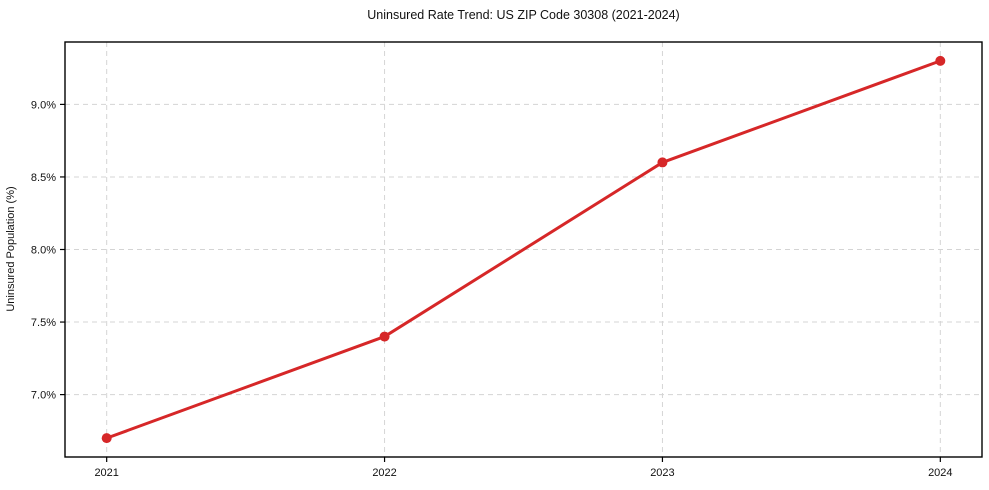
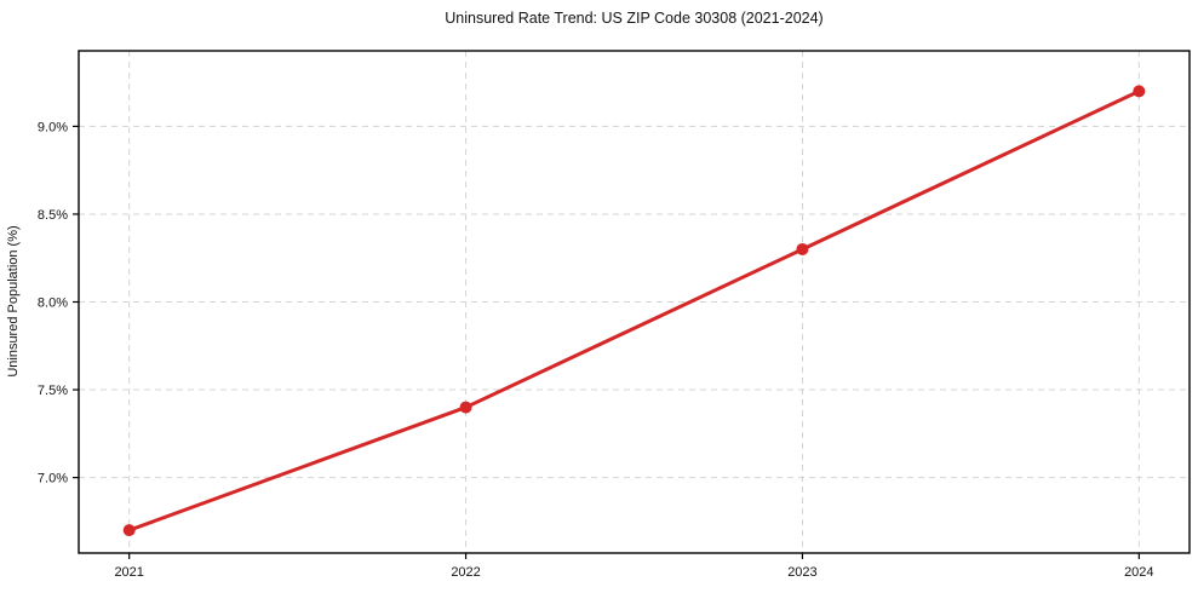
2023: 8.6% -> 8.3%
2024: 9.3% -> 9.2%
